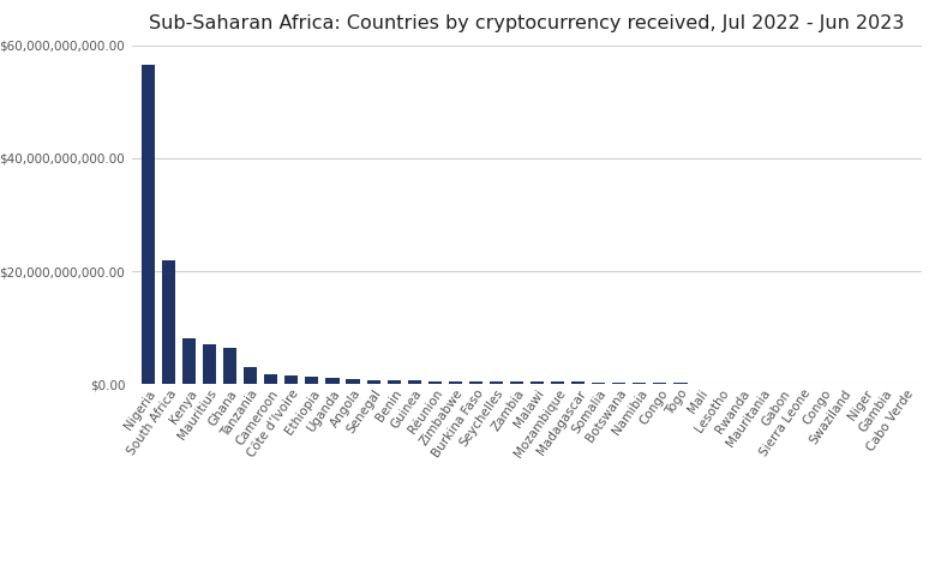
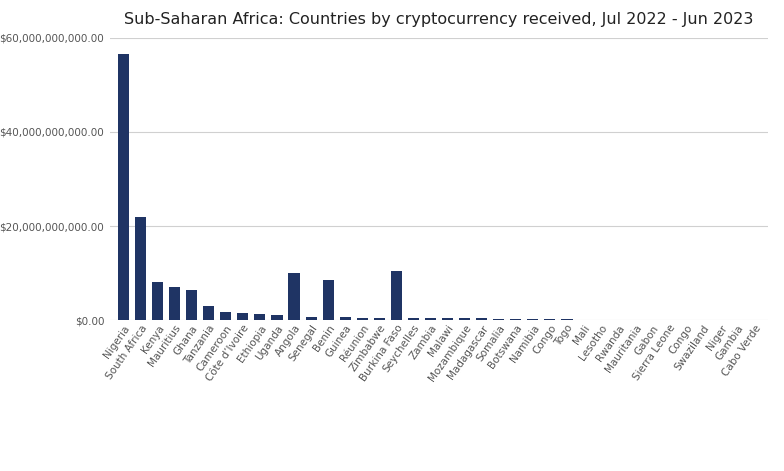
Angola: $800,000,000 -> $10,000,000,000
Benin: $600,000,000 -> $8,500,000,000
Burkina Faso: $500,000,000 -> $10,500,000,000
